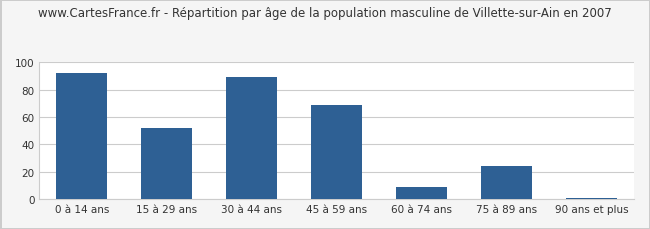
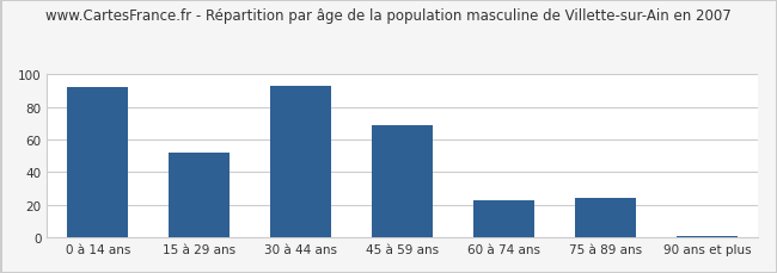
30 à 44 ans: 89 -> 93
60 à 74 ans: 9 -> 23
